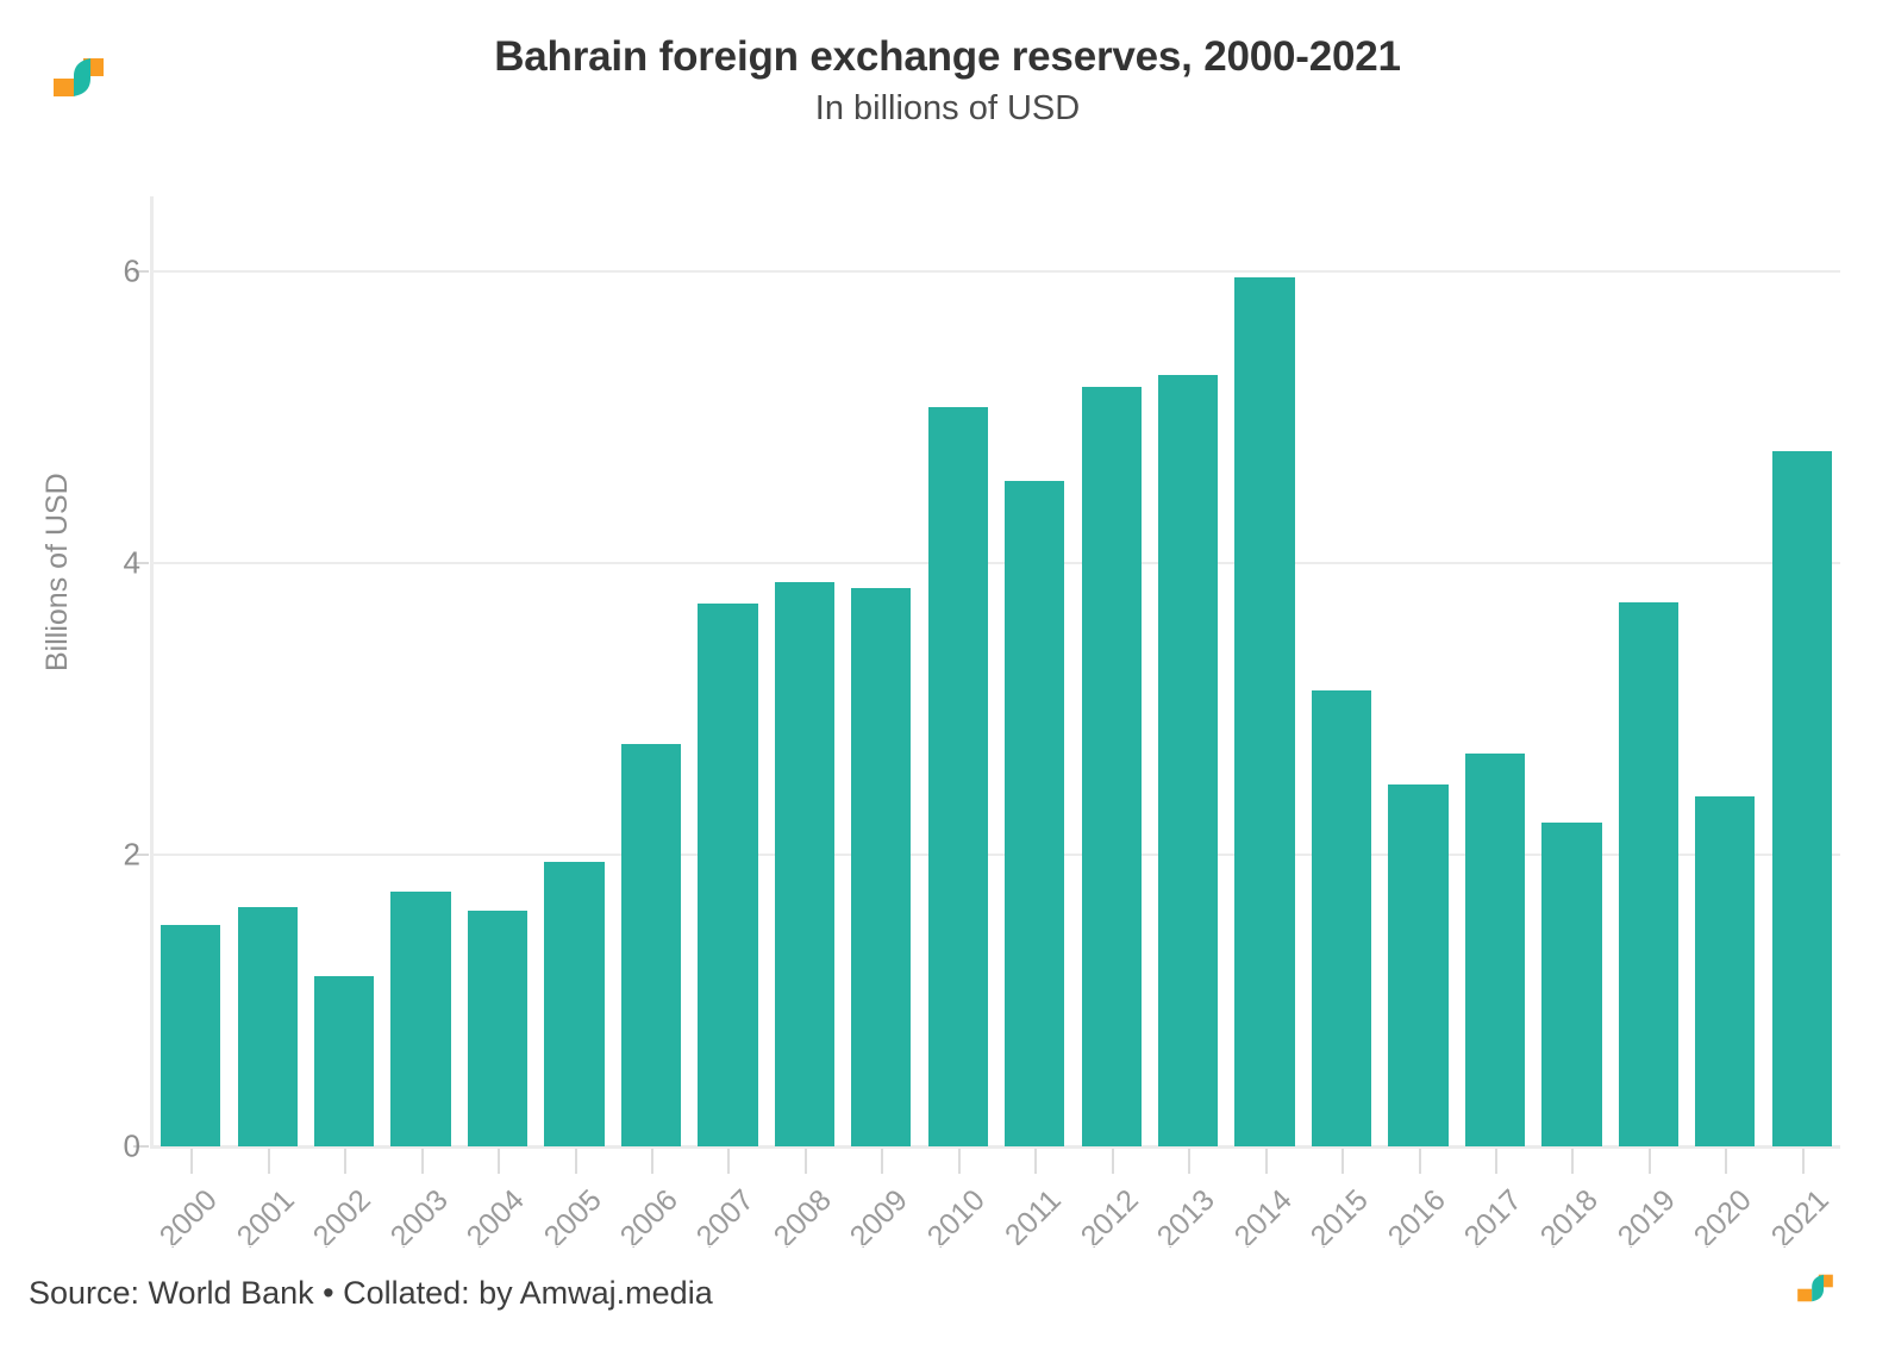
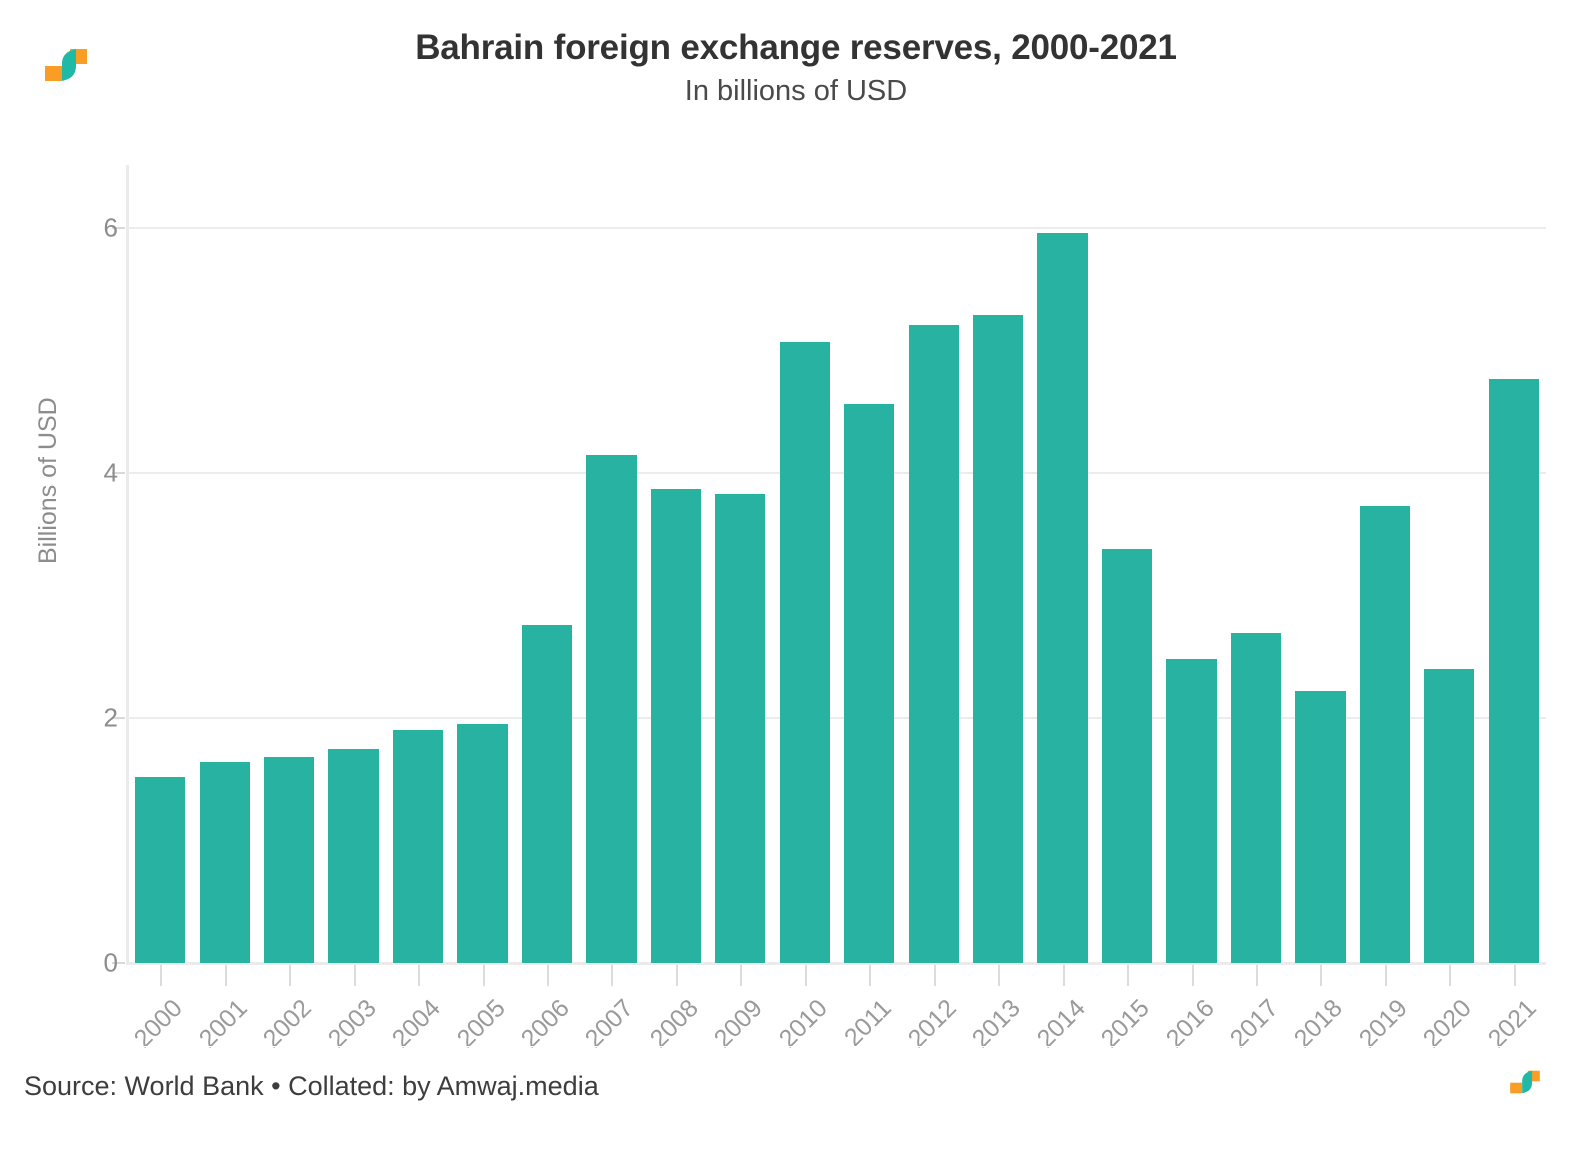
2002: 1.17 -> 1.68
2004: 1.62 -> 1.90
2007: 3.72 -> 4.15
2015: 3.13 -> 3.38
